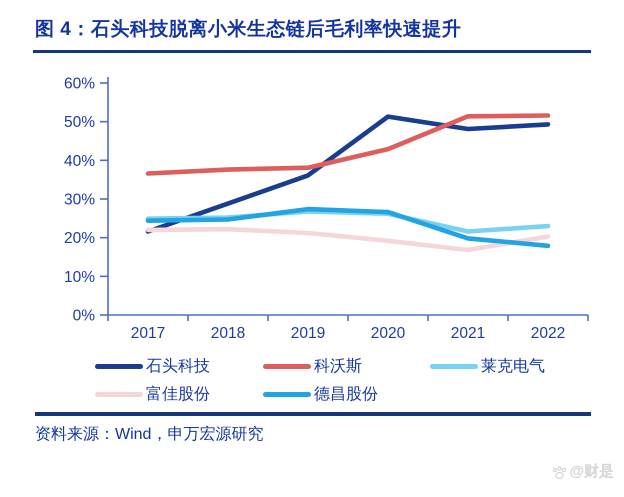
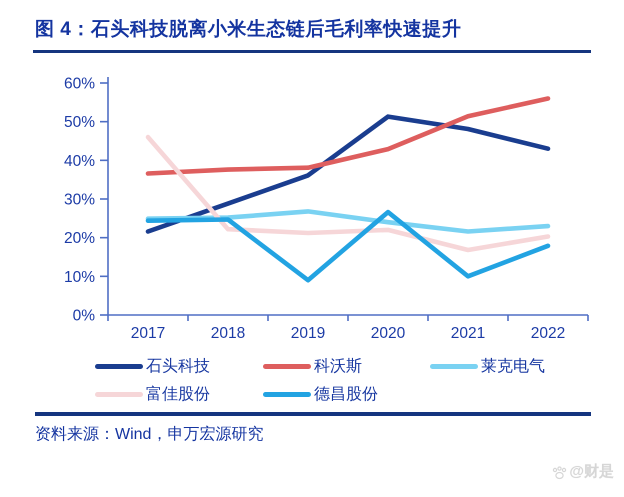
富佳股份/2017: 22% -> 46%
德昌股份/2019: 27% -> 9%
莱克电气/2020: 26% -> 24%
富佳股份/2020: 19% -> 22%
德昌股份/2021: 20% -> 10%
石头科技/2022: 49% -> 43%
科沃斯/2022: 52% -> 56%
